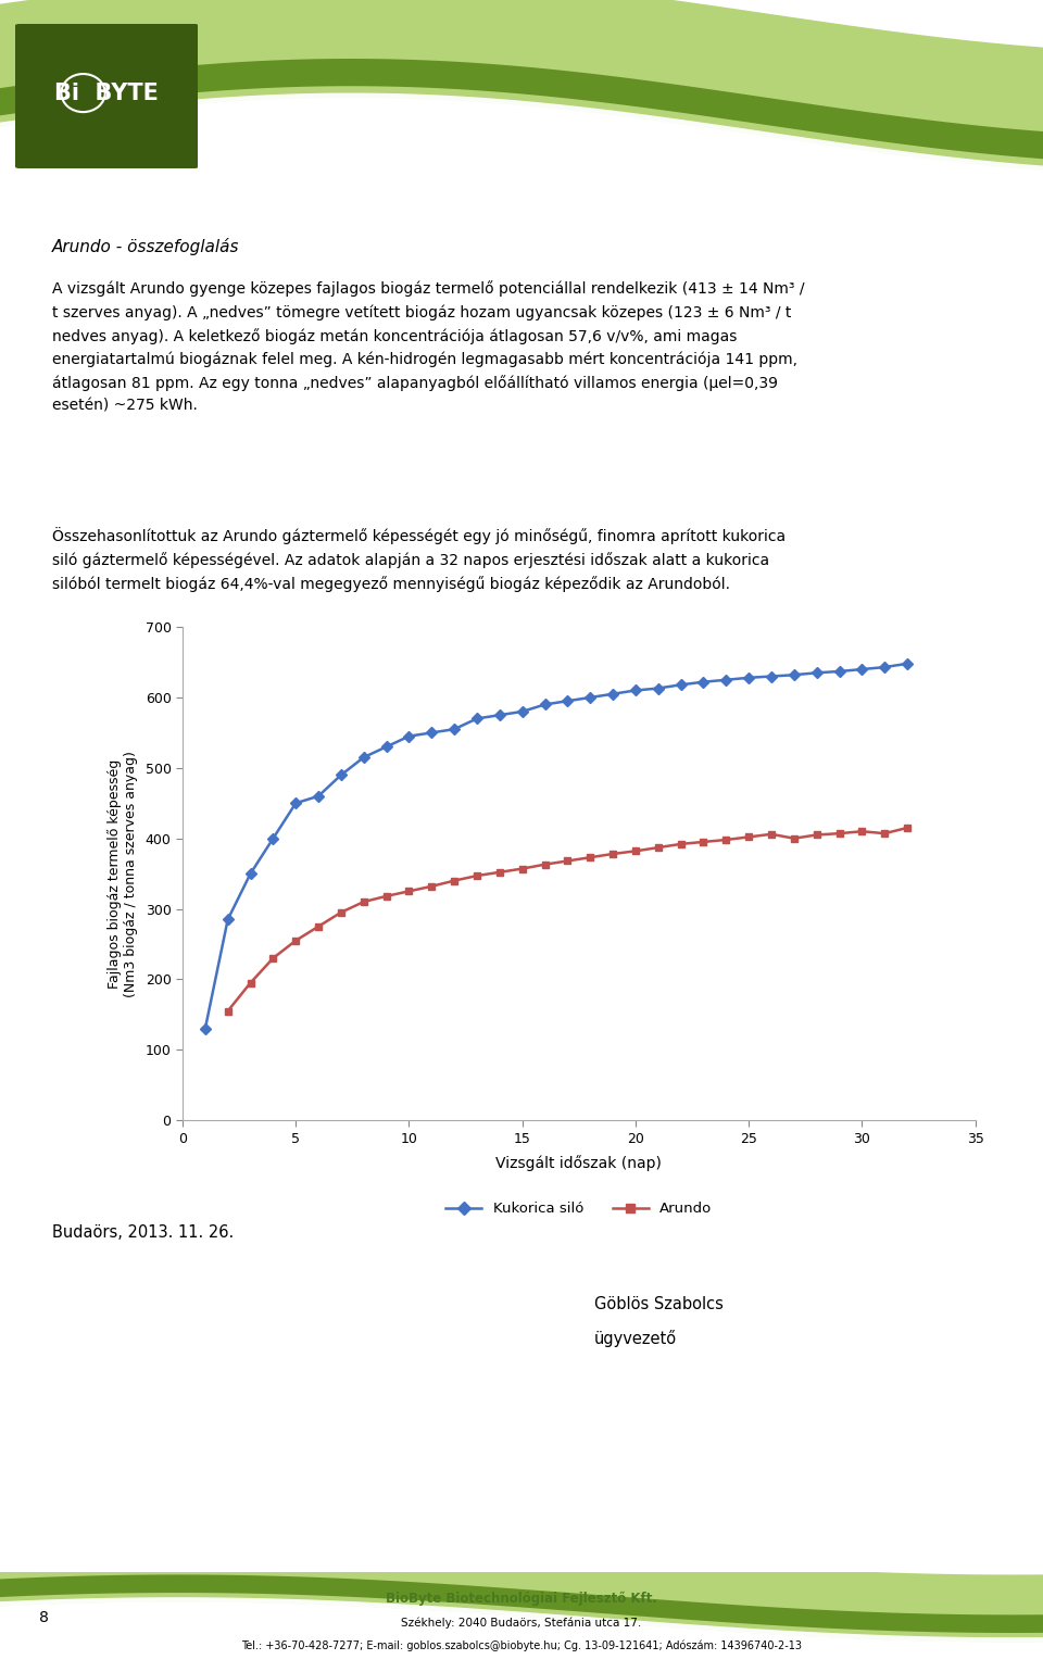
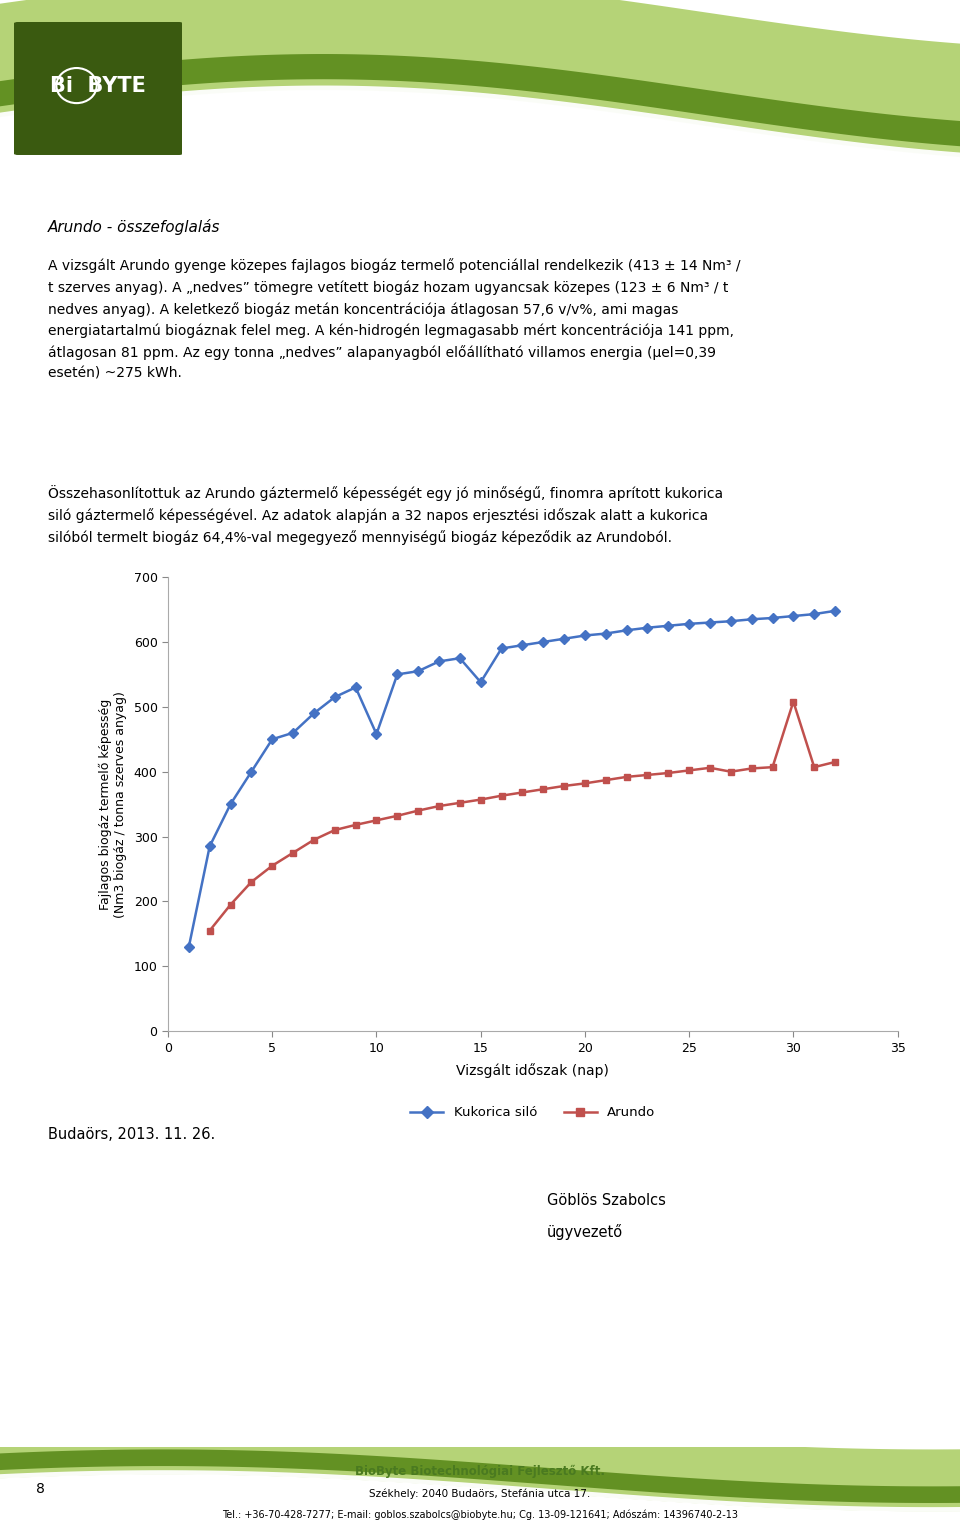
Kukorica siló/10: 545 -> 458
Kukorica siló/15: 580 -> 538
Arundo/30: 410 -> 508
